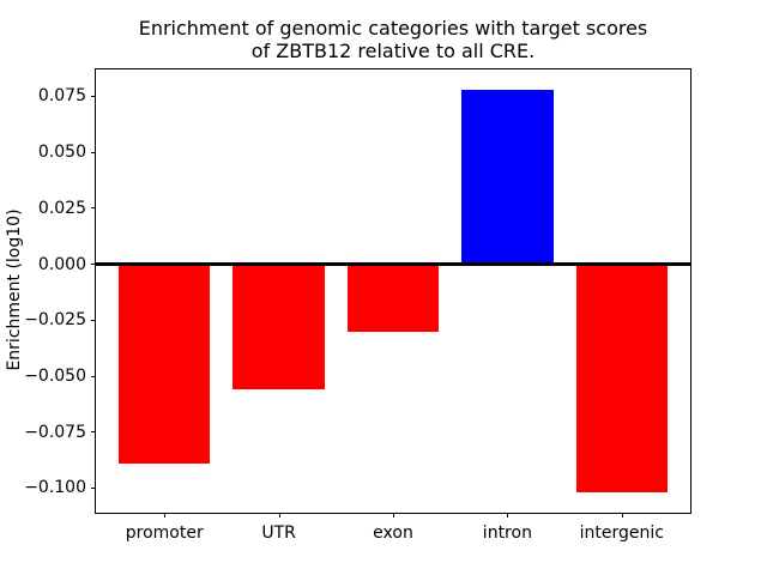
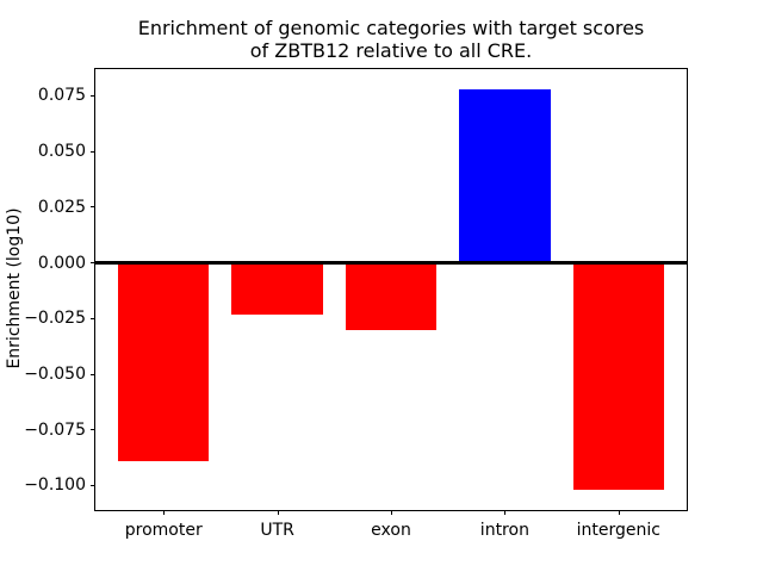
UTR: -0.056 -> -0.023
